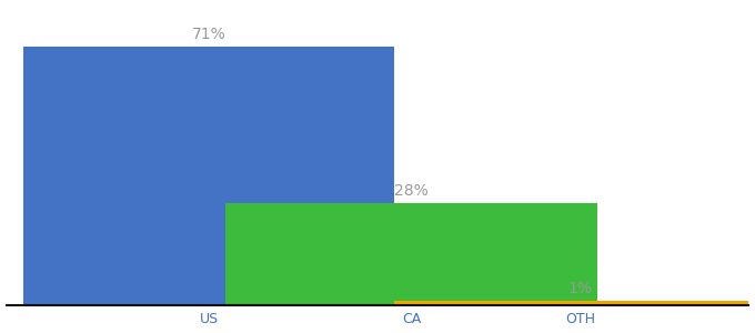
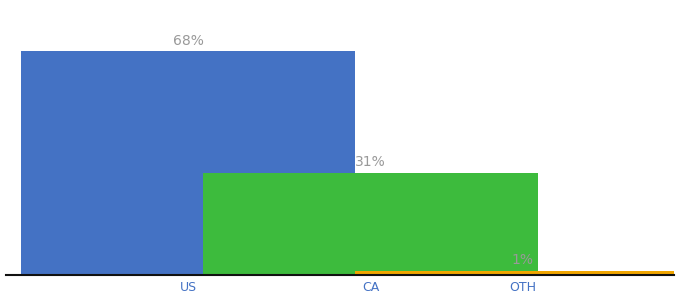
US: 71% -> 68%
CA: 28% -> 31%
